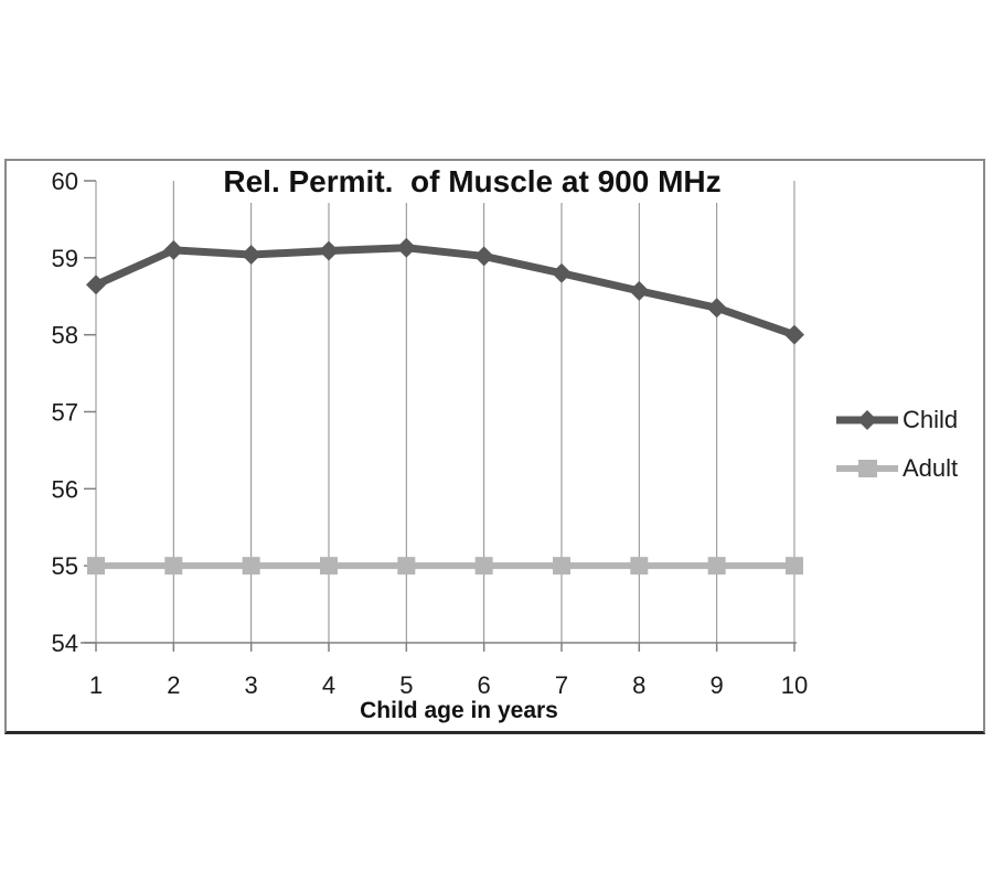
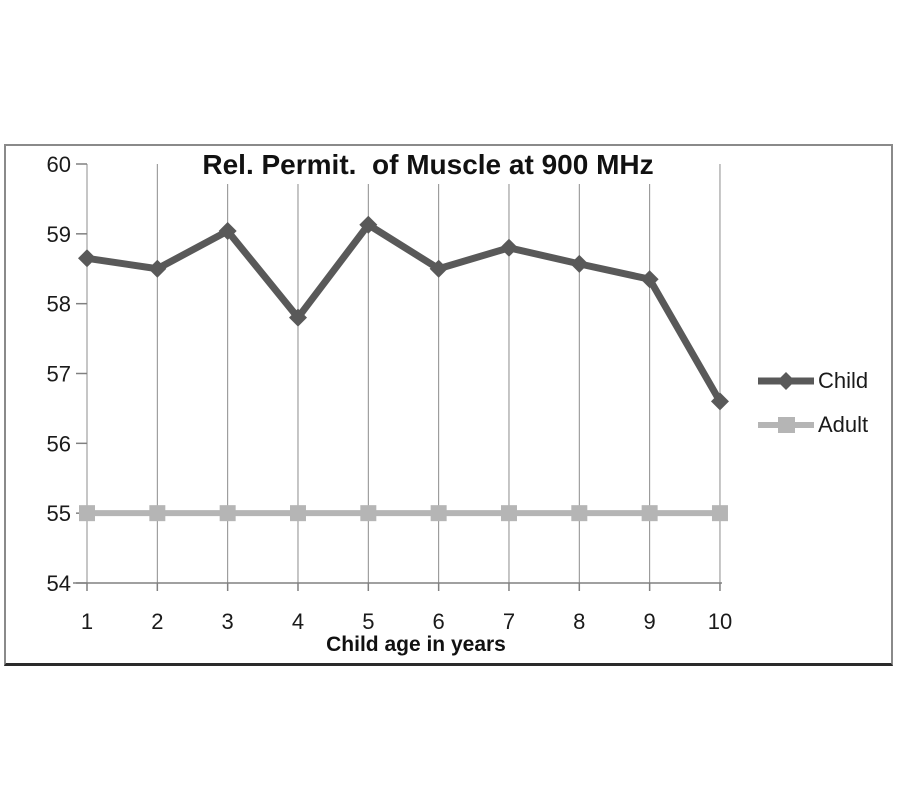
Child/2: 59.1 -> 58.5
Child/4: 59.1 -> 57.8
Child/6: 59.0 -> 58.5
Child/10: 58.0 -> 56.6
